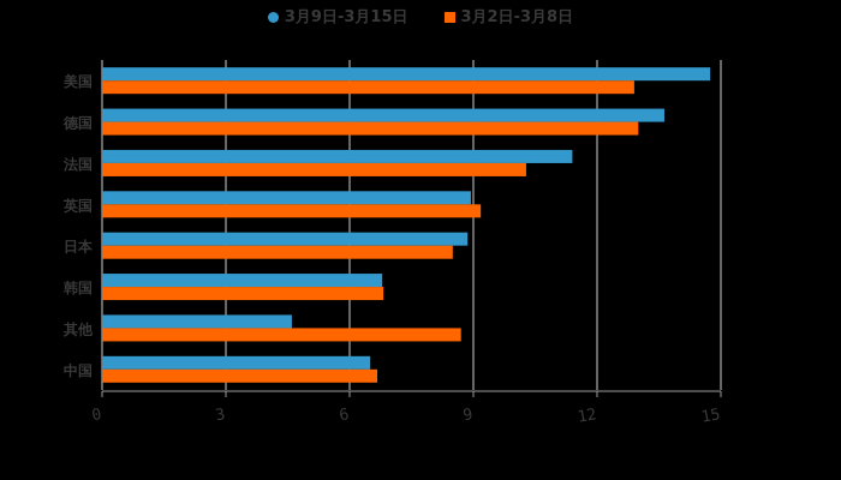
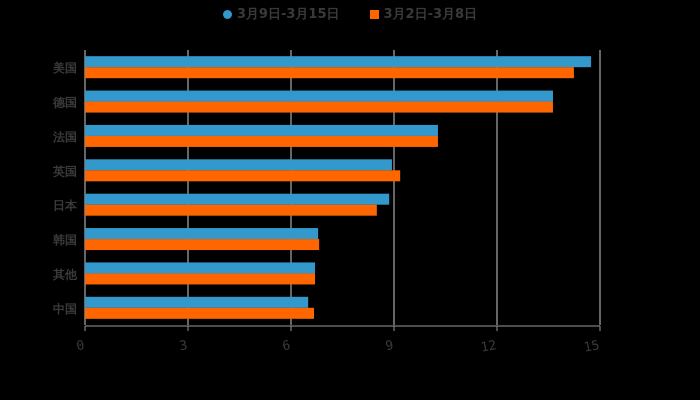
3月2日-3月8日/美国: 12.9 -> 14.2
3月2日-3月8日/德国: 13.0 -> 13.6
3月9日-3月15日/法国: 11.4 -> 10.3
3月9日-3月15日/其他: 4.6 -> 6.7
3月2日-3月8日/其他: 8.7 -> 6.7
